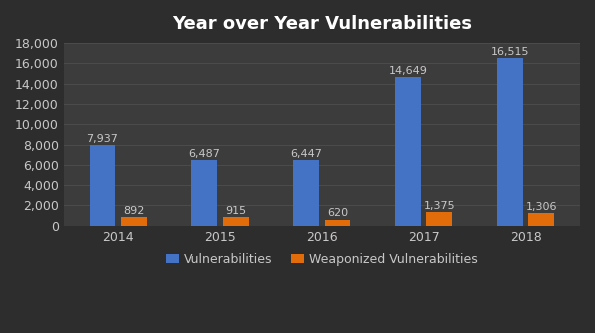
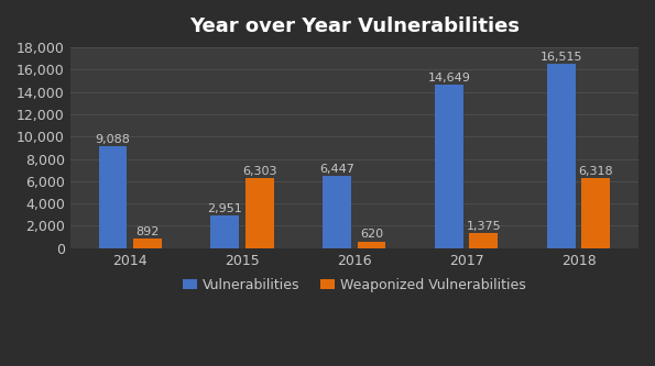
Vulnerabilities/2014: 7,937 -> 9,088
Vulnerabilities/2015: 6,487 -> 2,951
Weaponized Vulnerabilities/2015: 915 -> 6,303
Weaponized Vulnerabilities/2018: 1,306 -> 6,318
